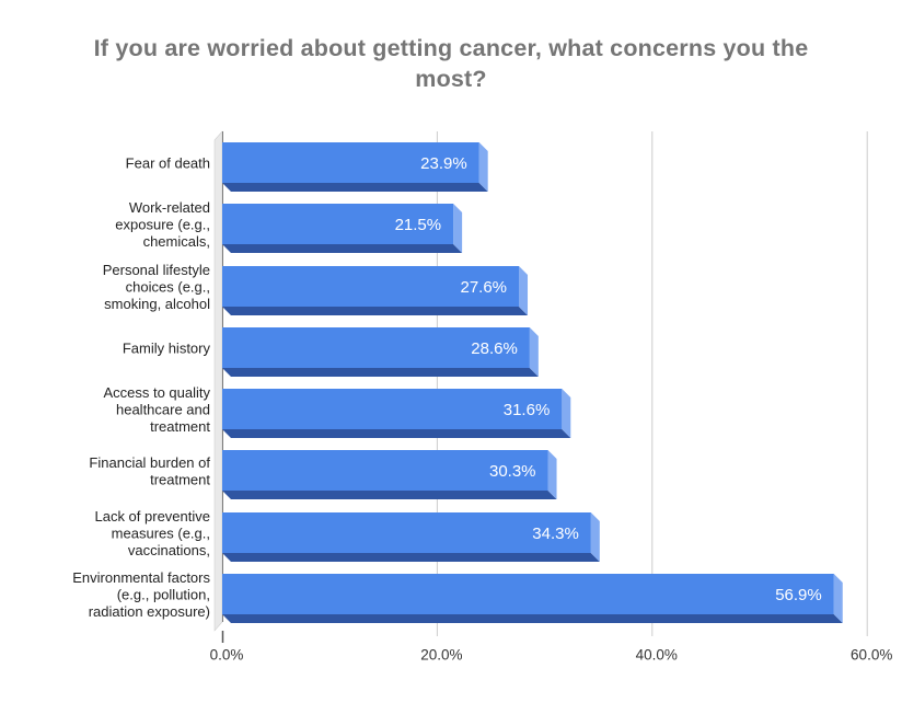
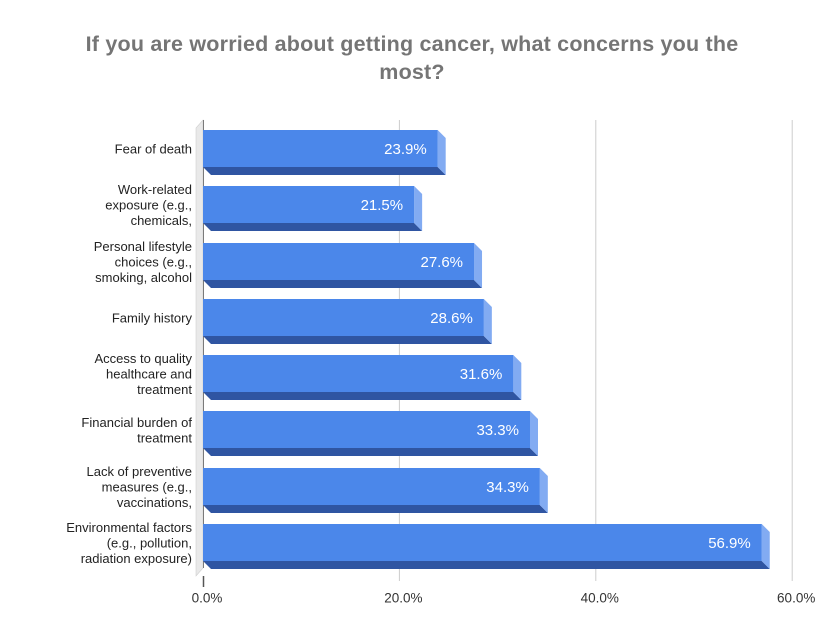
Financial burden of treatment: 30.3% -> 33.3%
